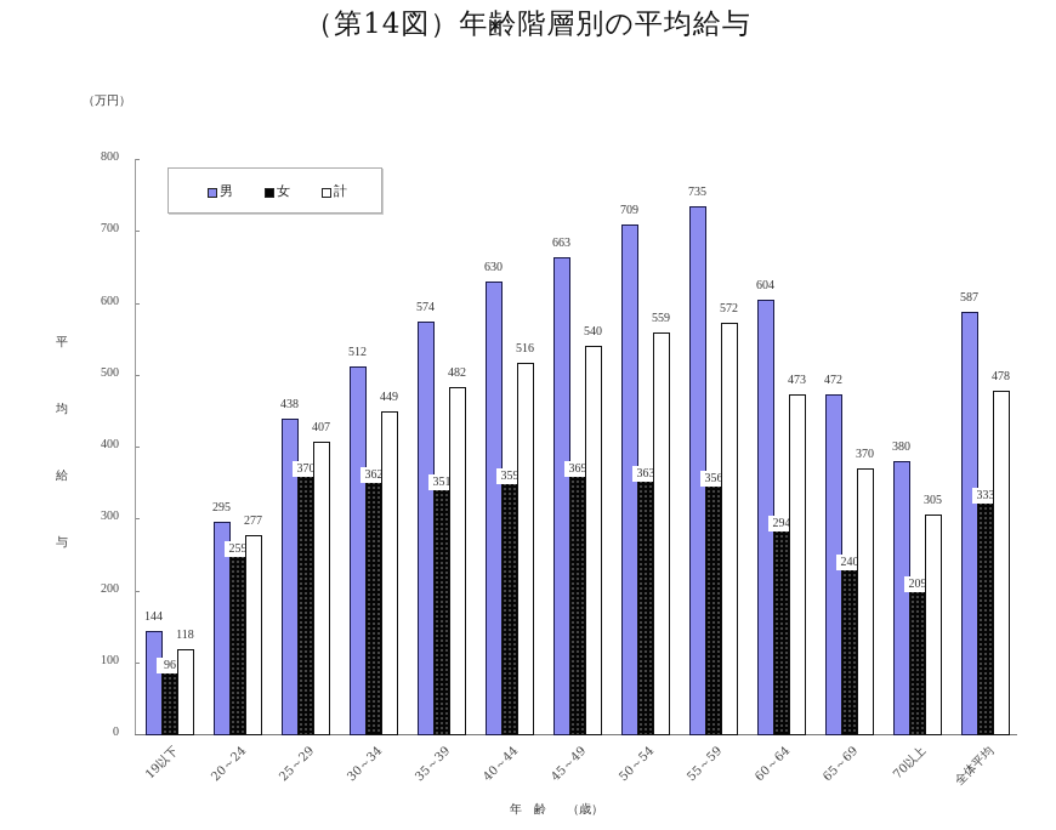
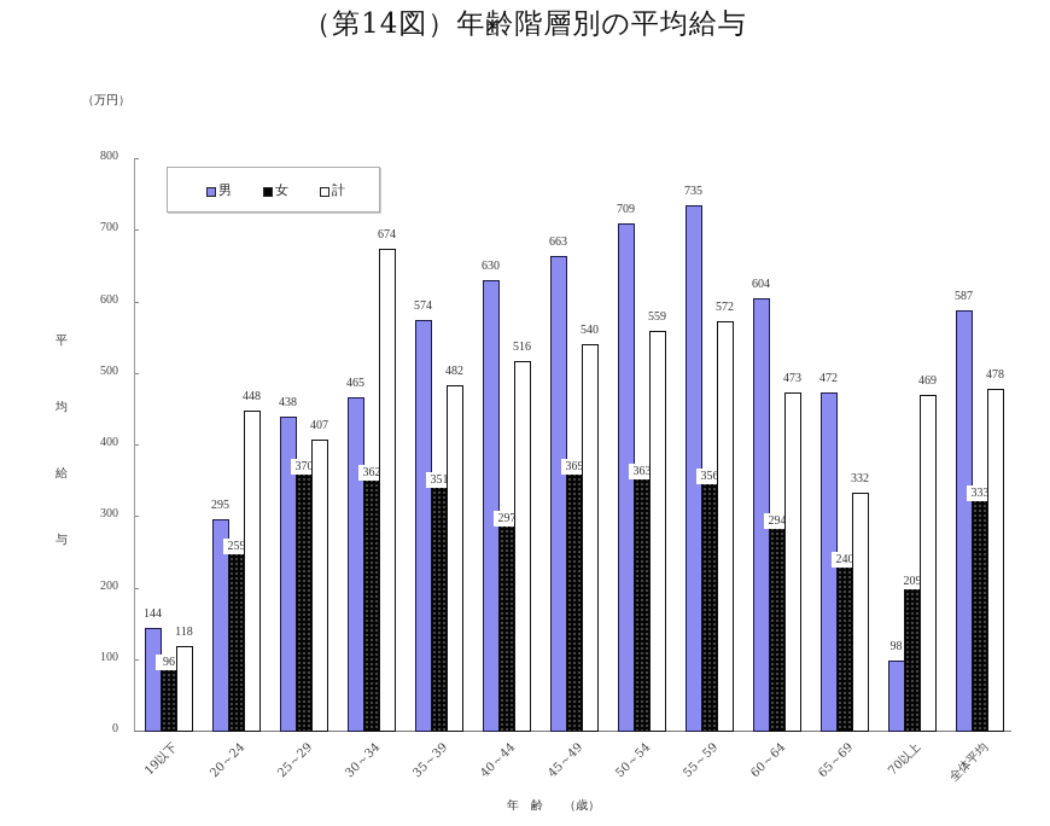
計/20～24: 277 -> 448
男/30～34: 512 -> 465
計/30～34: 449 -> 674
女/40～44: 359 -> 297
計/65～69: 370 -> 332
男/70以上: 380 -> 98
計/70以上: 305 -> 469
